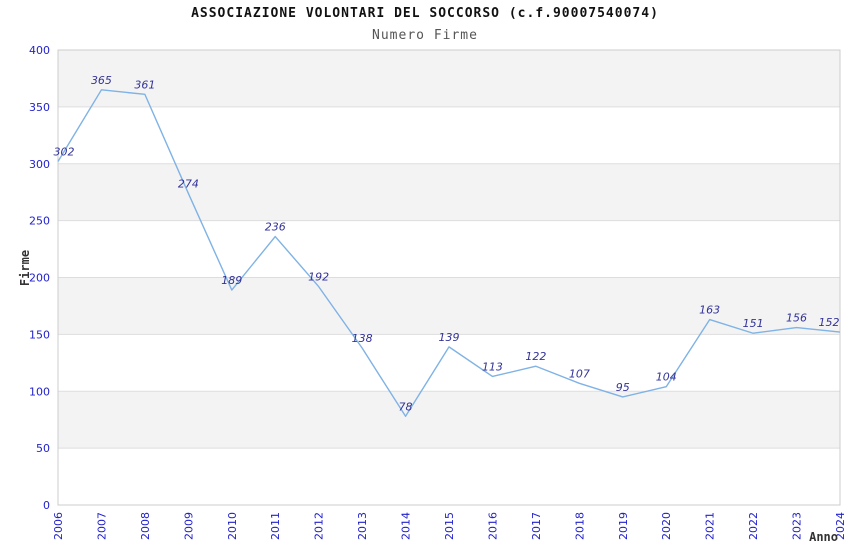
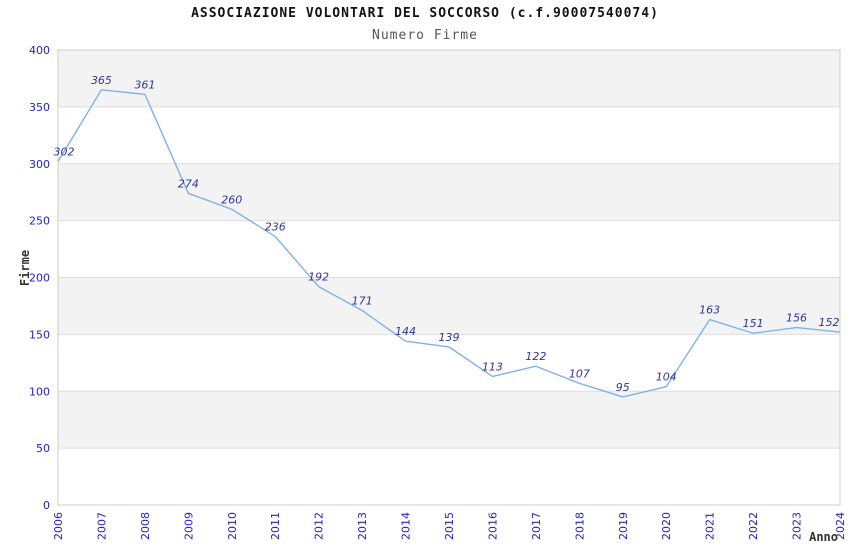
2010: 189 -> 260
2013: 138 -> 171
2014: 78 -> 144
